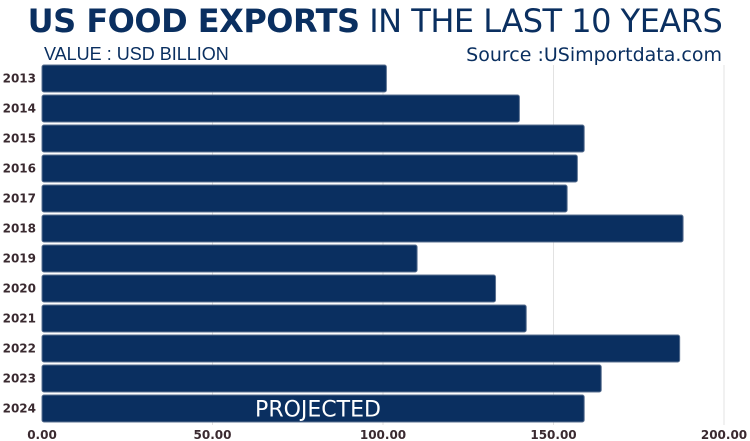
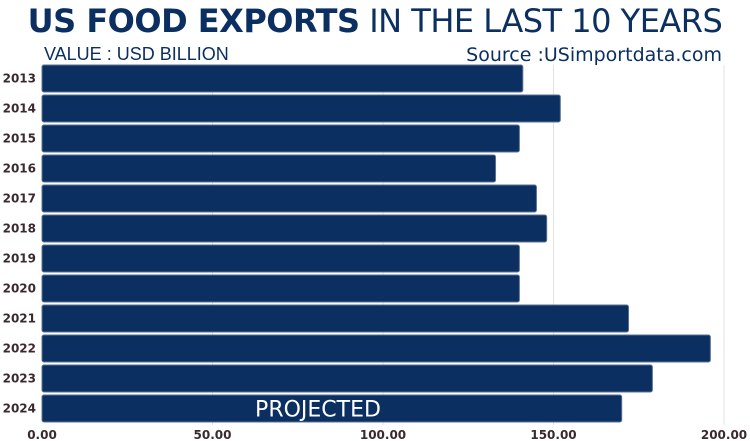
2013: 101 -> 141
2014: 140 -> 152
2015: 159 -> 140
2016: 157 -> 133
2017: 154 -> 145
2018: 188 -> 148
2019: 110 -> 140
2020: 133 -> 140
2021: 142 -> 172
2022: 187 -> 196
2023: 164 -> 179
2024: 159 -> 170
